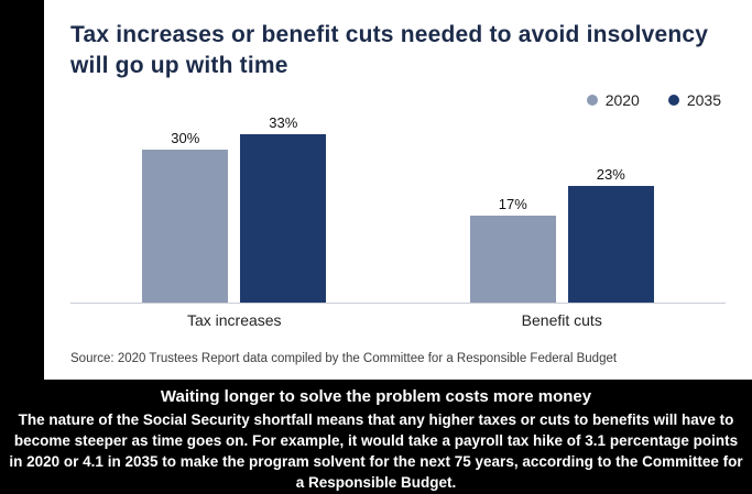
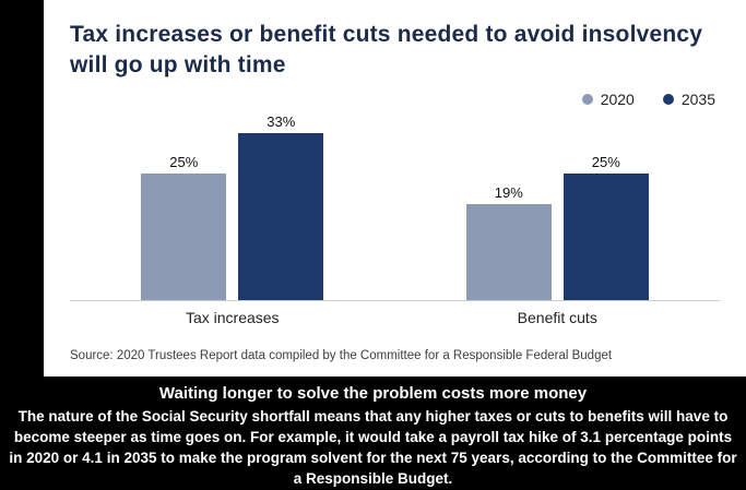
2020/Tax increases: 30% -> 25%
2020/Benefit cuts: 17% -> 19%
2035/Benefit cuts: 23% -> 25%
